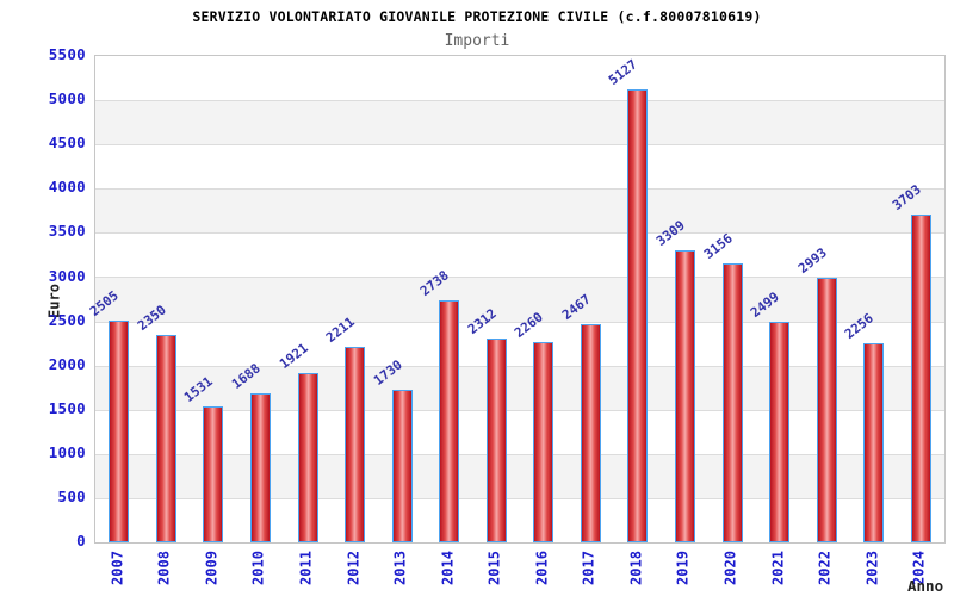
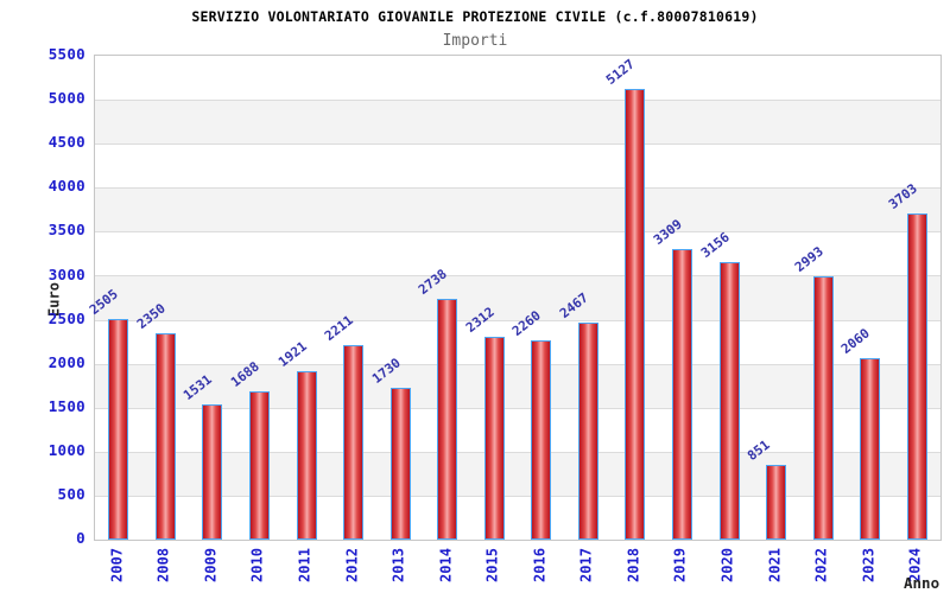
2021: 2499 -> 851
2023: 2256 -> 2060
